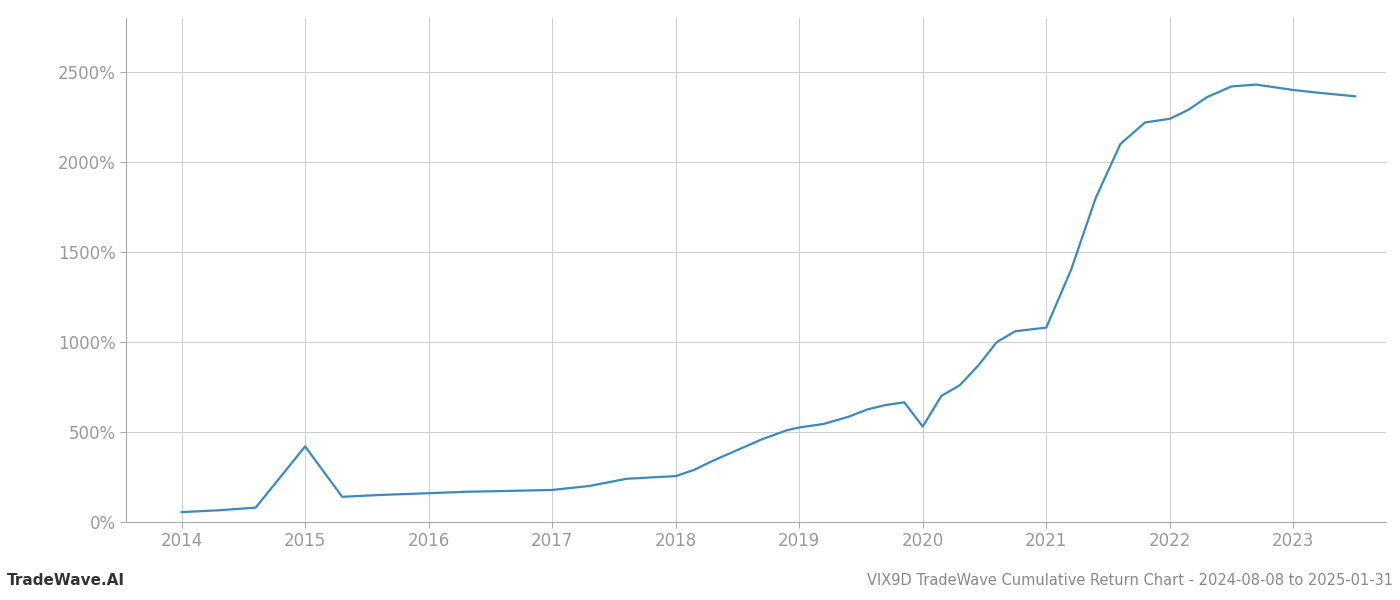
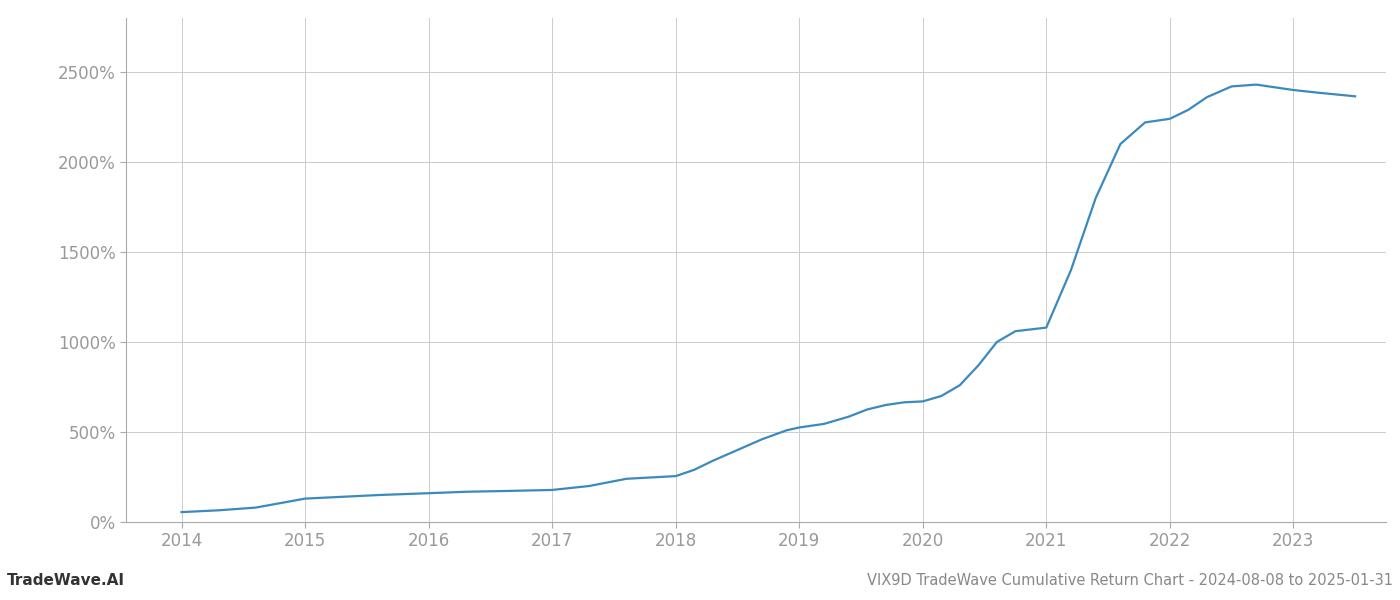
2015: 420% -> 130%
2020: 530% -> 670%
